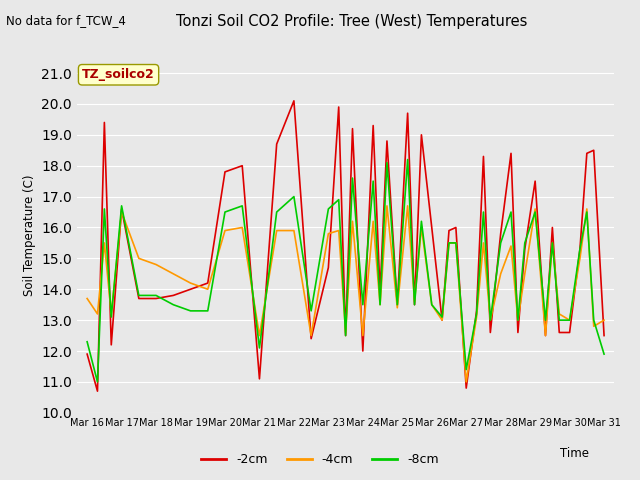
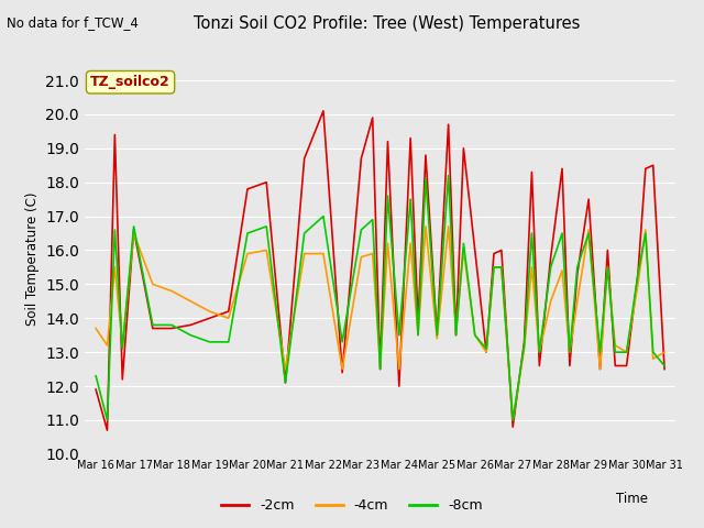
-2cm/Mar 21: 11.1 -> 12.1
-2cm/Mar 23: 14.7 -> 18.7
-8cm/Mar 27: 11.4 -> 11.0
-8cm/Mar 31: 11.9 -> 12.6
